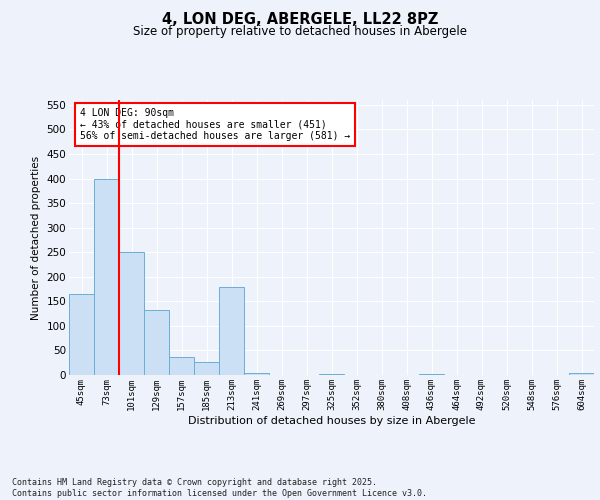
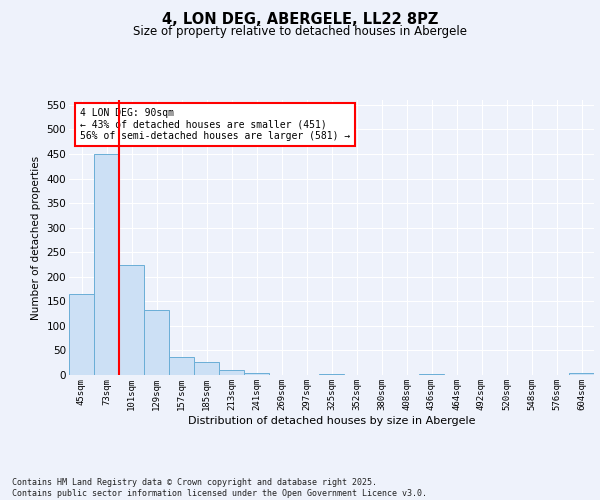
73sqm: 400 -> 450
101sqm: 250 -> 225
213sqm: 180 -> 10
